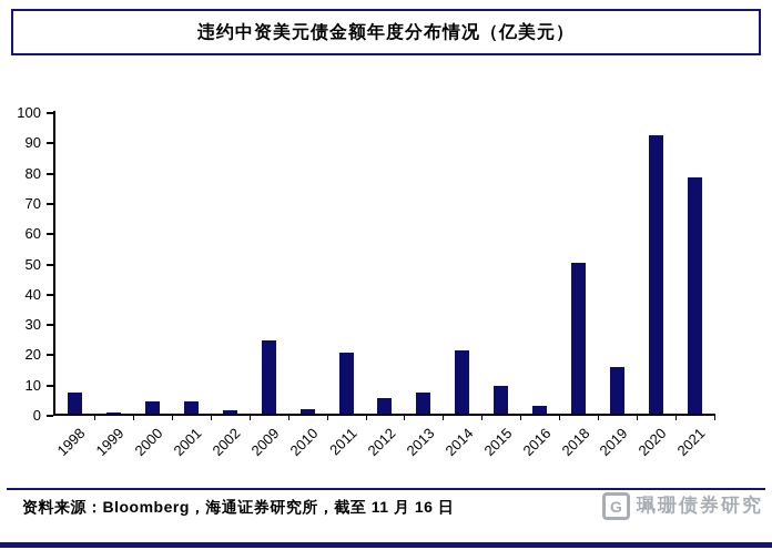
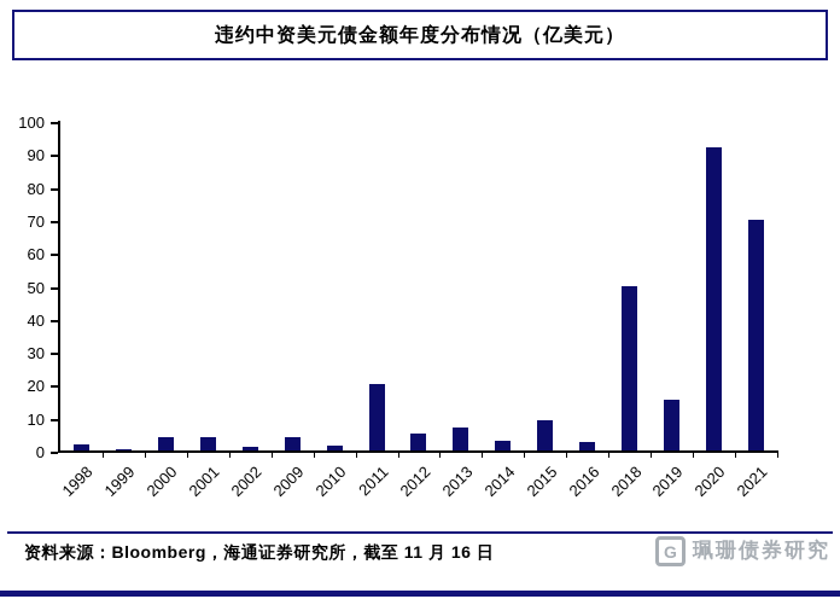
1998: 7 -> 2
2009: 24 -> 4
2014: 21 -> 3
2021: 78 -> 70
